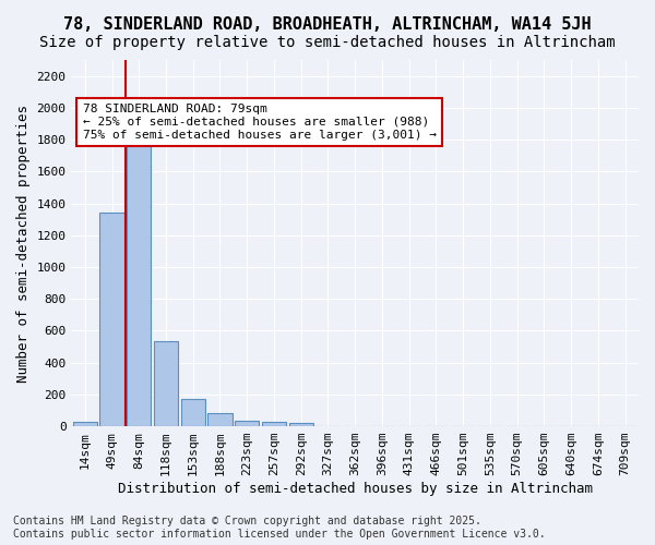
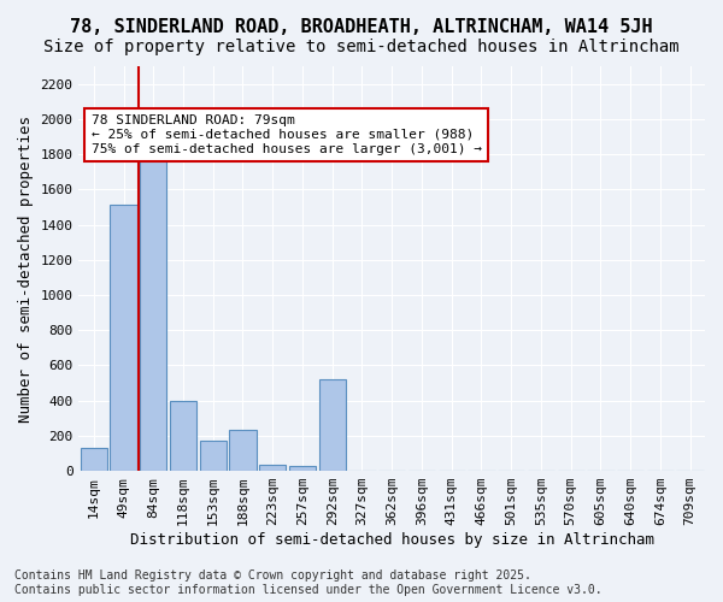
14sqm: 30 -> 130
49sqm: 1340 -> 1510
118sqm: 540 -> 400
188sqm: 80 -> 230
292sqm: 20 -> 520
